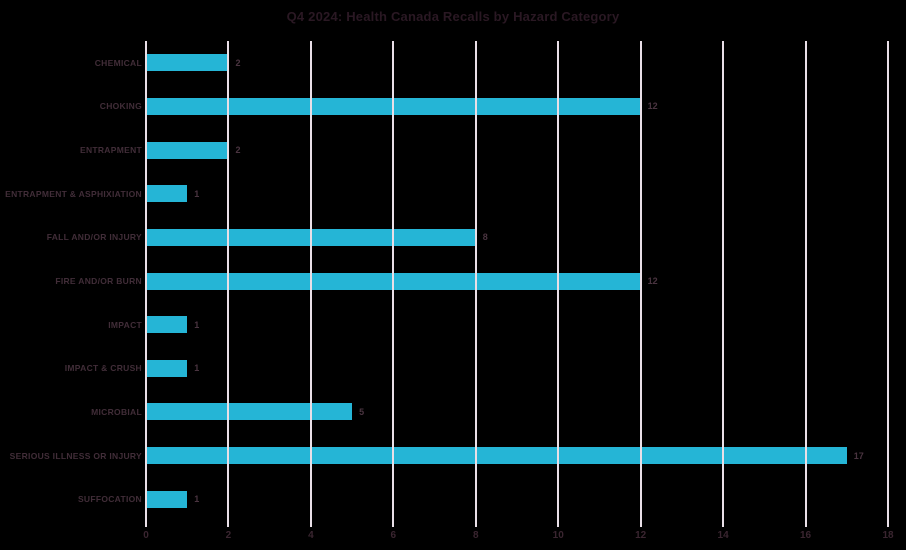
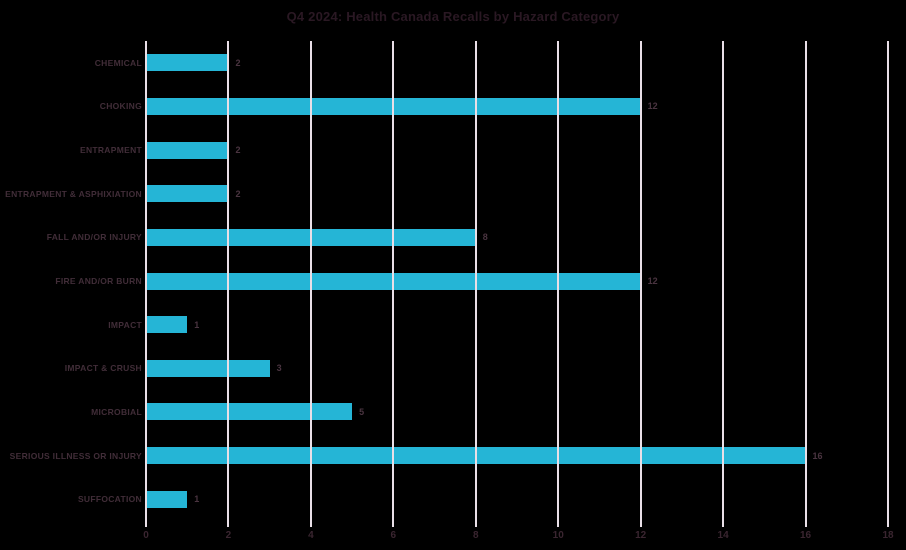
ENTRAPMENT & ASPHIXIATION: 1 -> 2
IMPACT & CRUSH: 1 -> 3
SERIOUS ILLNESS OR INJURY: 17 -> 16
